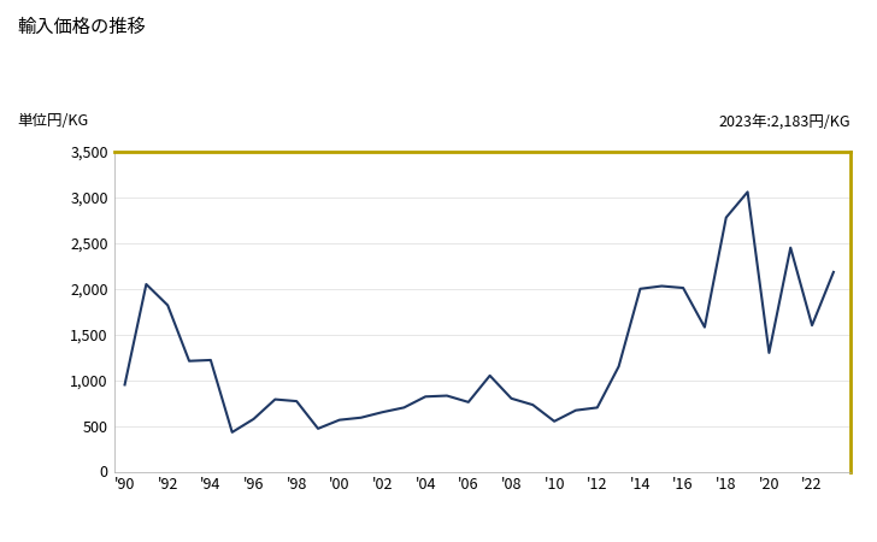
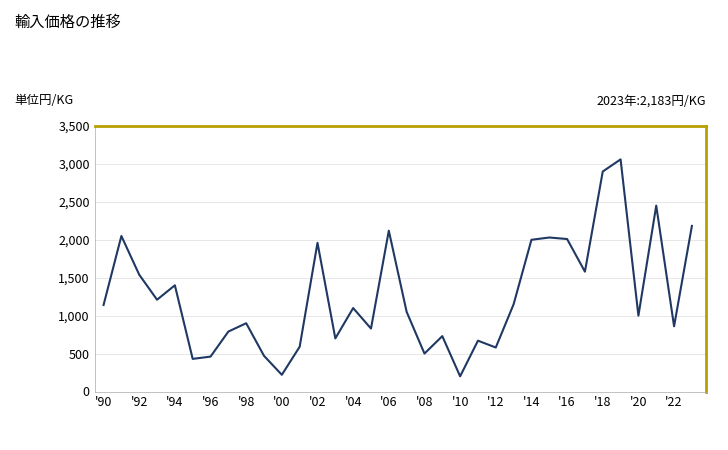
'90: 950 -> 1,140
'92: 1,820 -> 1,540
'94: 1,220 -> 1,400
'96: 580 -> 460
'98: 770 -> 900
'00: 560 -> 220
'02: 650 -> 1,960
'04: 820 -> 1,100
'06: 760 -> 2,120
'08: 800 -> 500
'10: 550 -> 200
'12: 700 -> 580
'18: 2,780 -> 2,900
'20: 1,300 -> 1,000
'22: 1,600 -> 860
